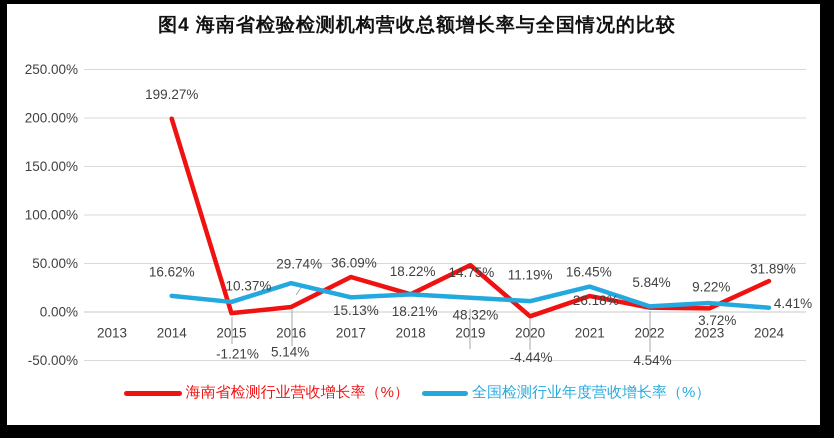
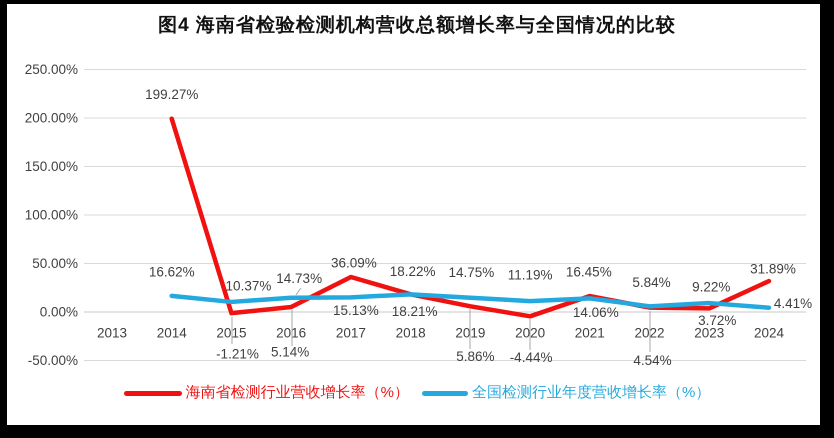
全国检测行业年度营收增长率（%）/2016: 29.74% -> 14.73%
海南省检测行业营收增长率（%）/2019: 48.32% -> 5.86%
全国检测行业年度营收增长率（%）/2021: 26.18% -> 14.06%
